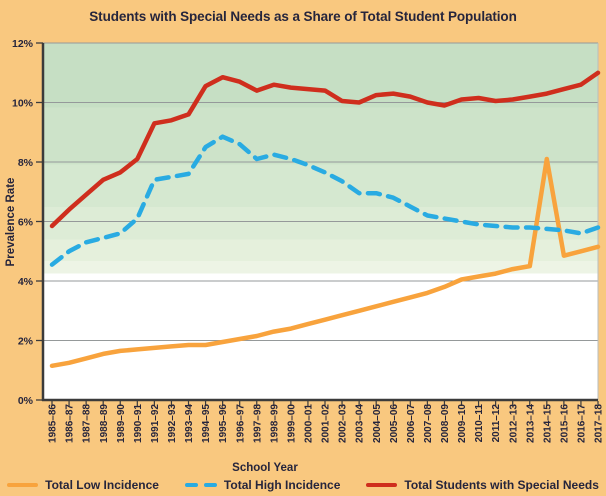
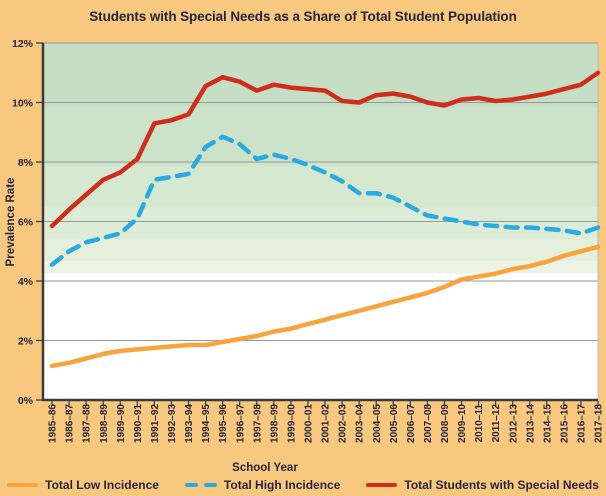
Total Low Incidence/2014–15: 8.1% -> 4.7%
